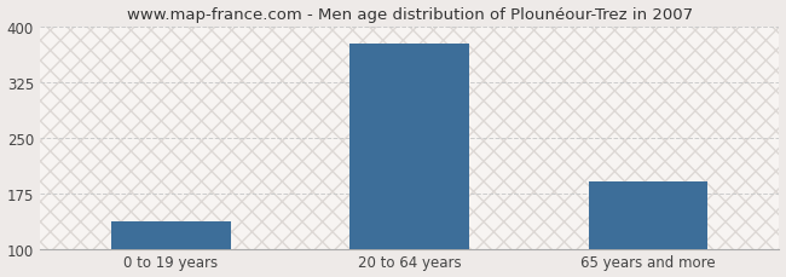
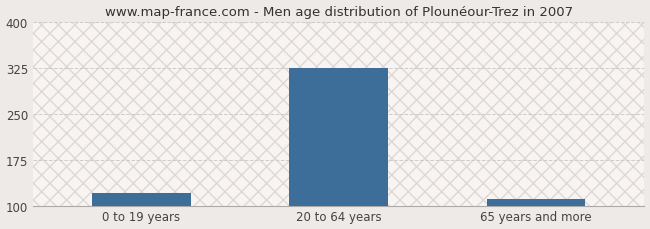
0 to 19 years: 136 -> 120
20 to 64 years: 376 -> 325
65 years and more: 190 -> 110
